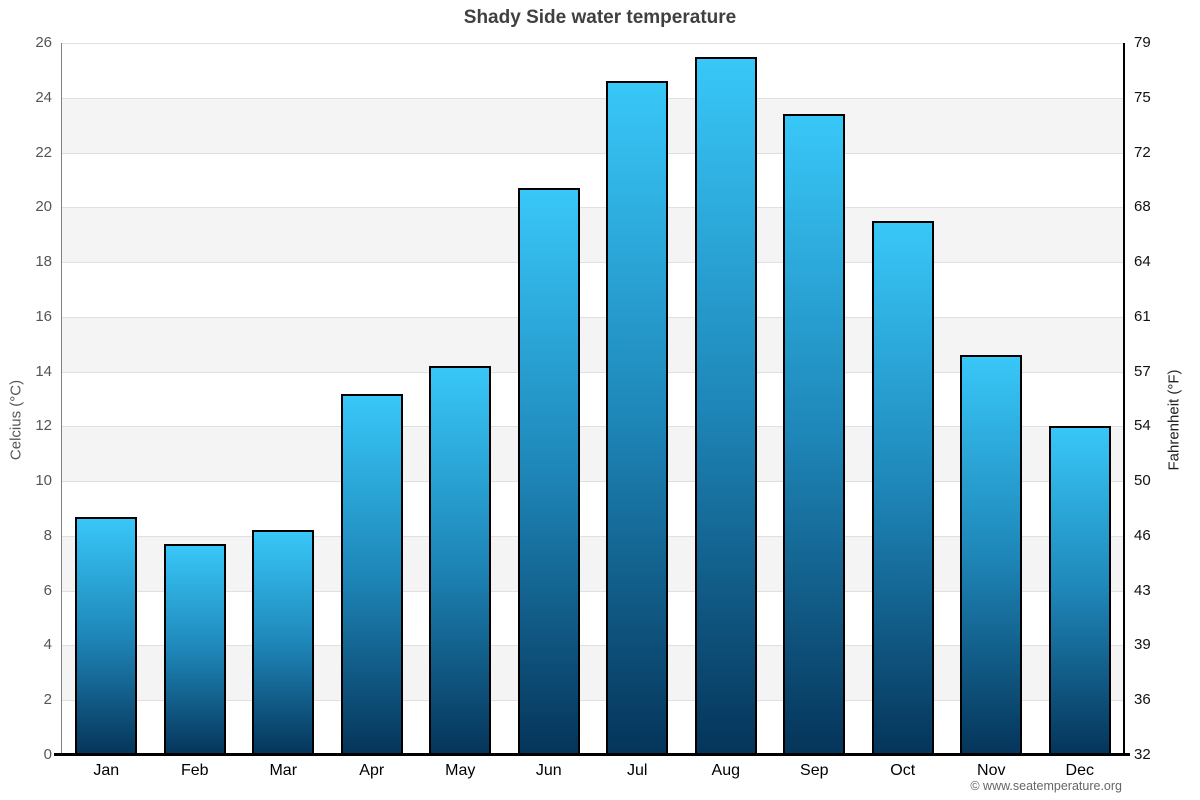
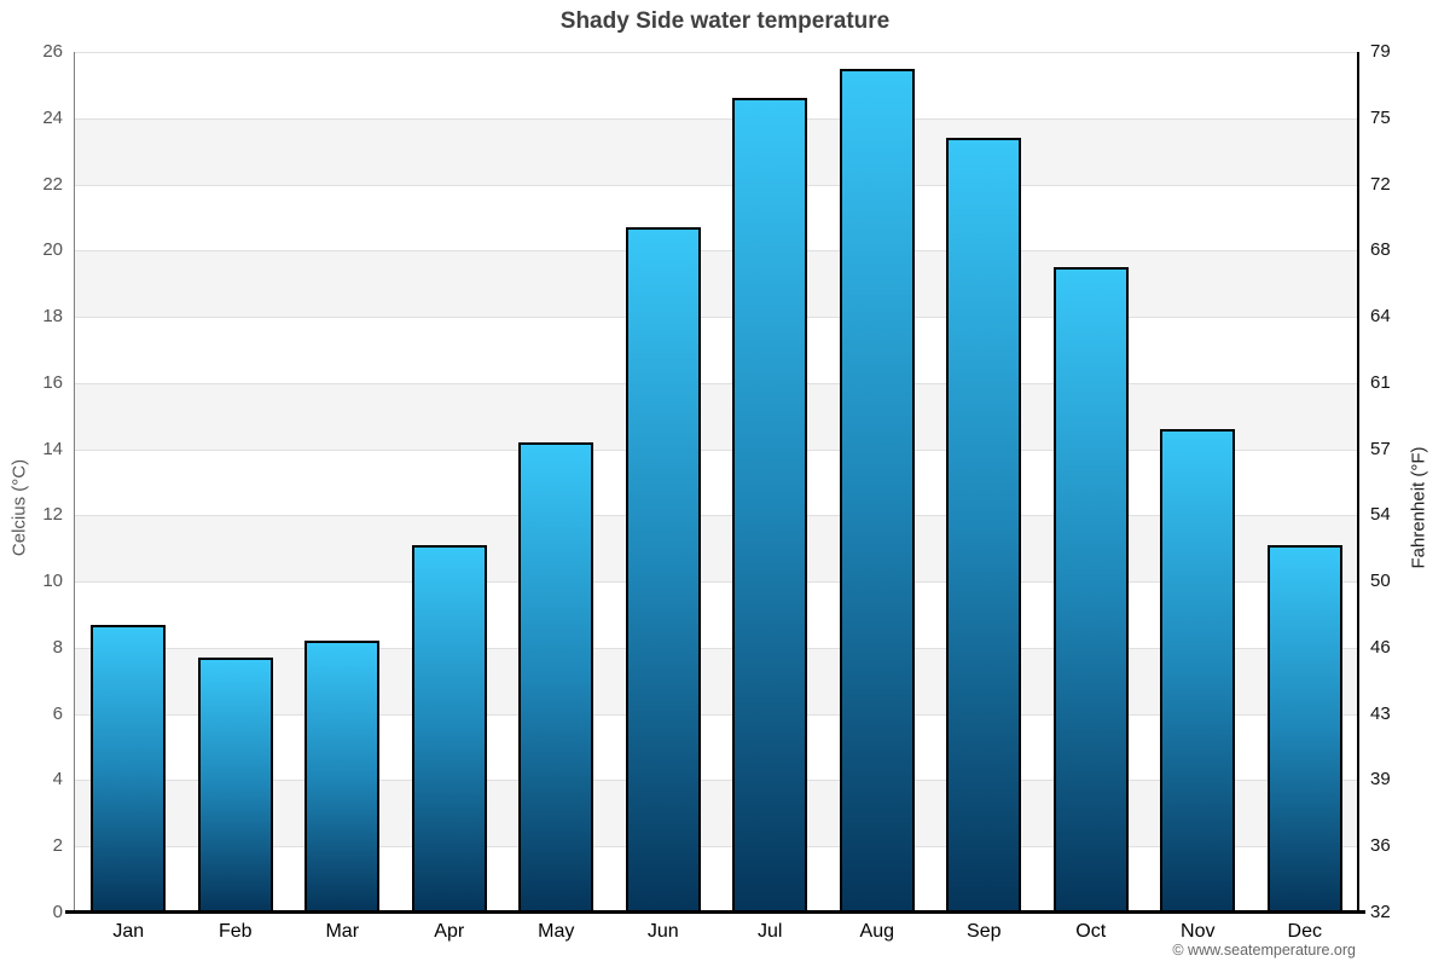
Apr: 13.2 -> 11.1
Dec: 12.0 -> 11.1
